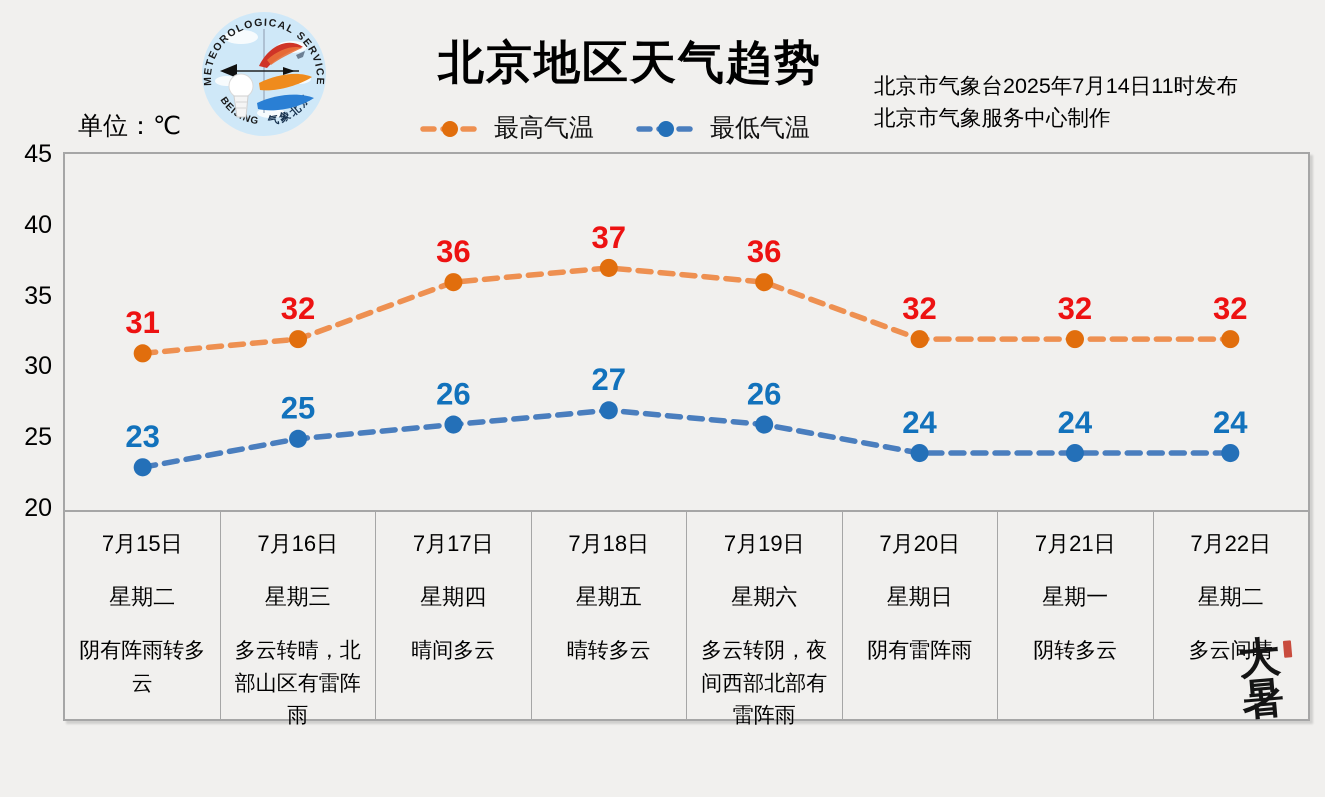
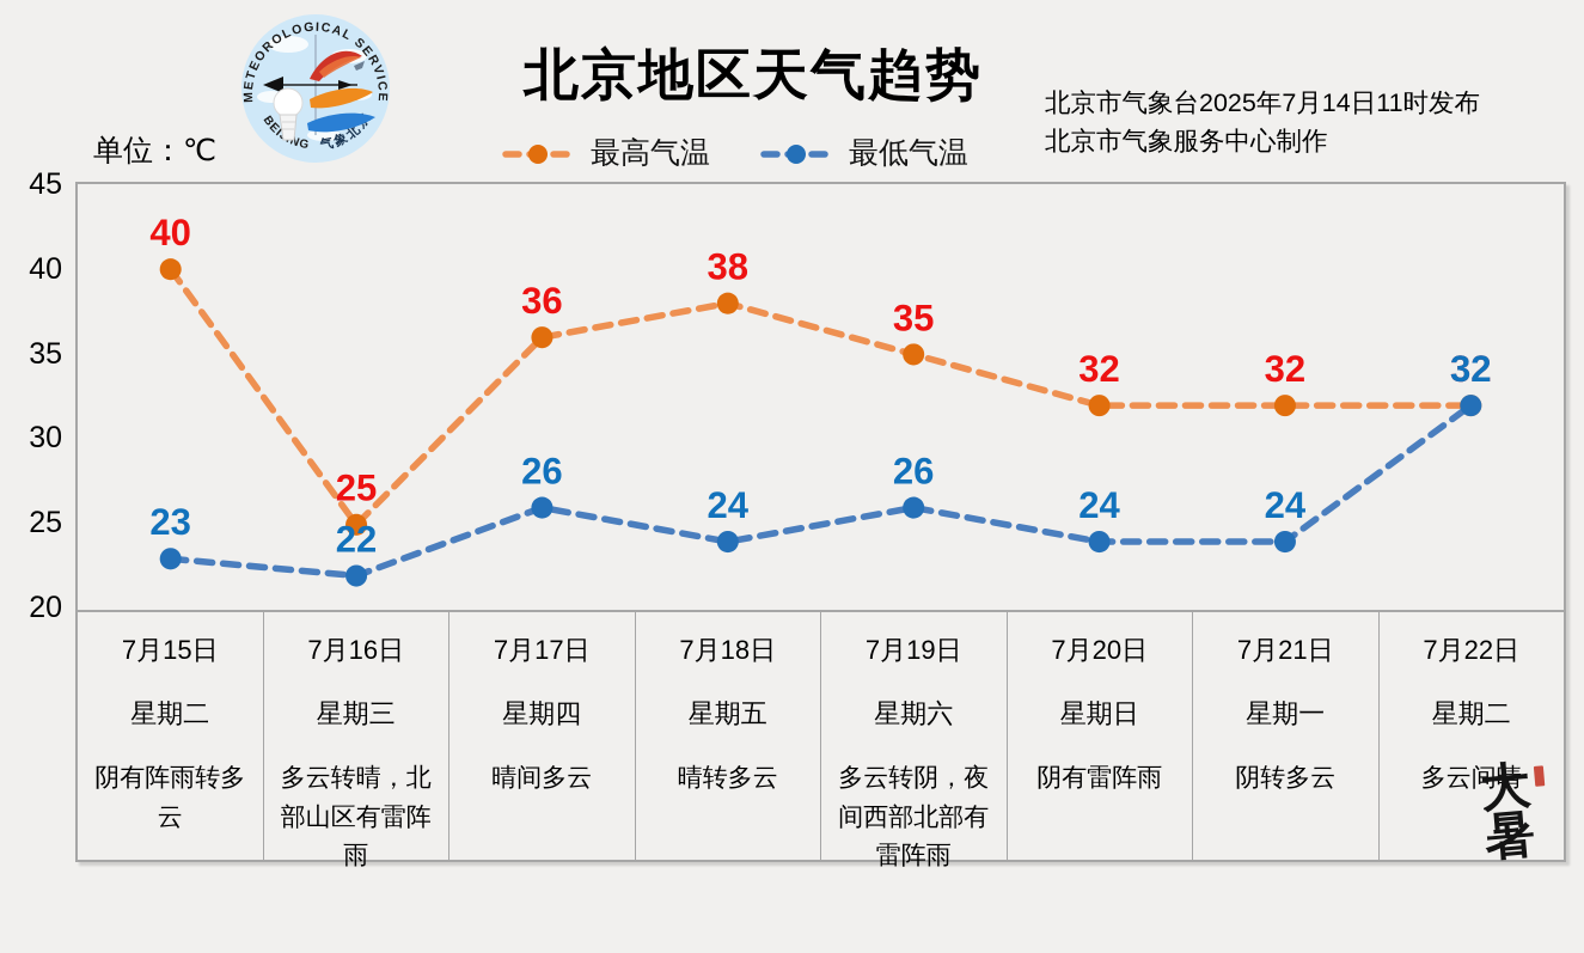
最高气温/7月15日: 31 -> 40
最高气温/7月16日: 32 -> 25
最低气温/7月16日: 25 -> 22
最高气温/7月18日: 37 -> 38
最低气温/7月18日: 27 -> 24
最高气温/7月19日: 36 -> 35
最低气温/7月22日: 24 -> 32
